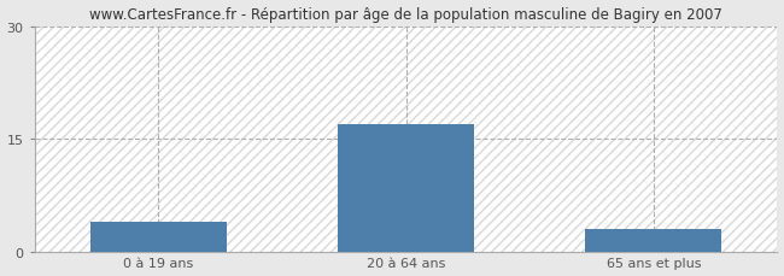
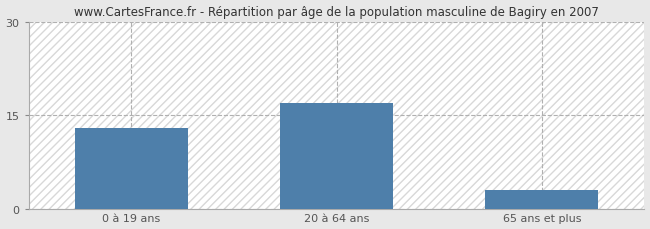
0 à 19 ans: 4 -> 13
